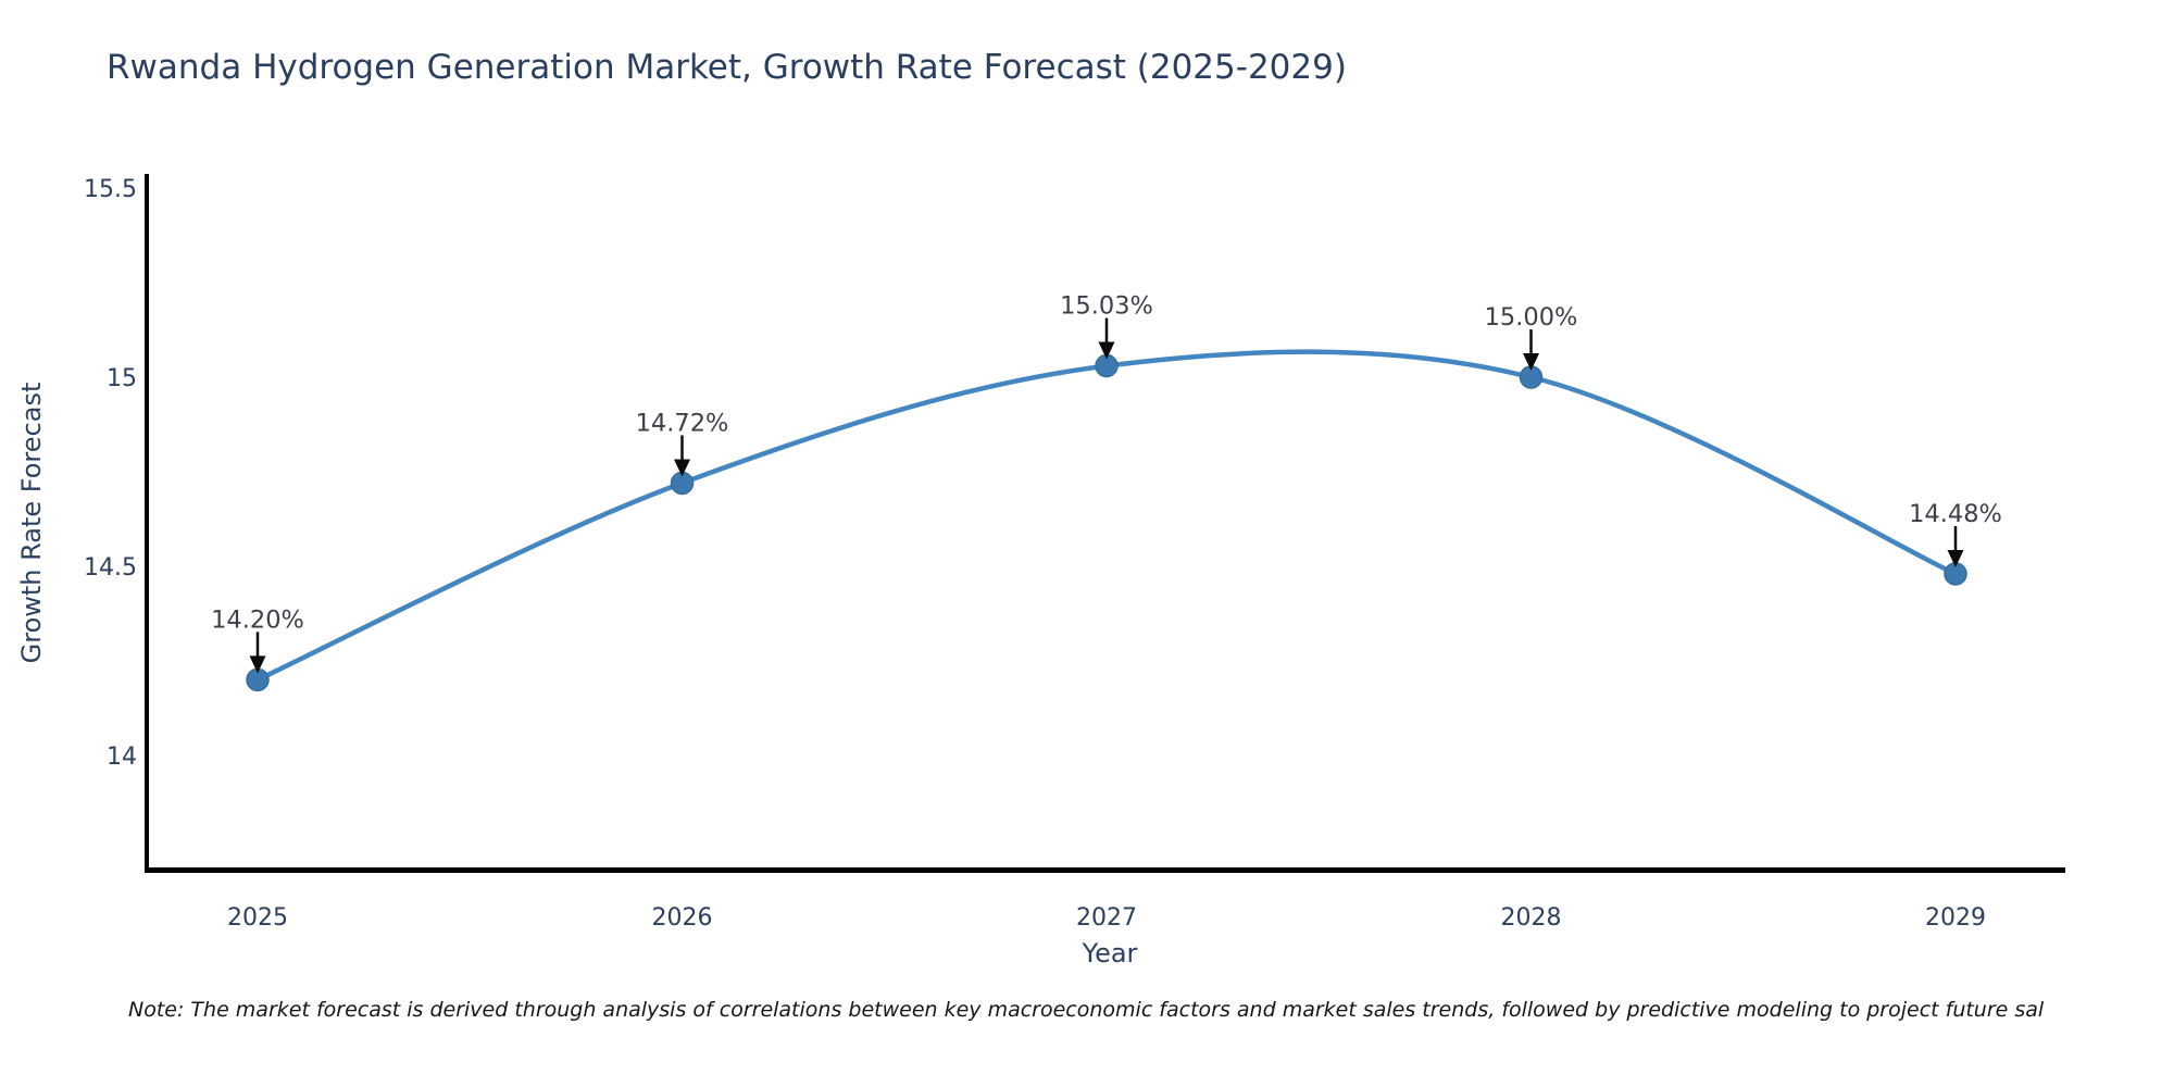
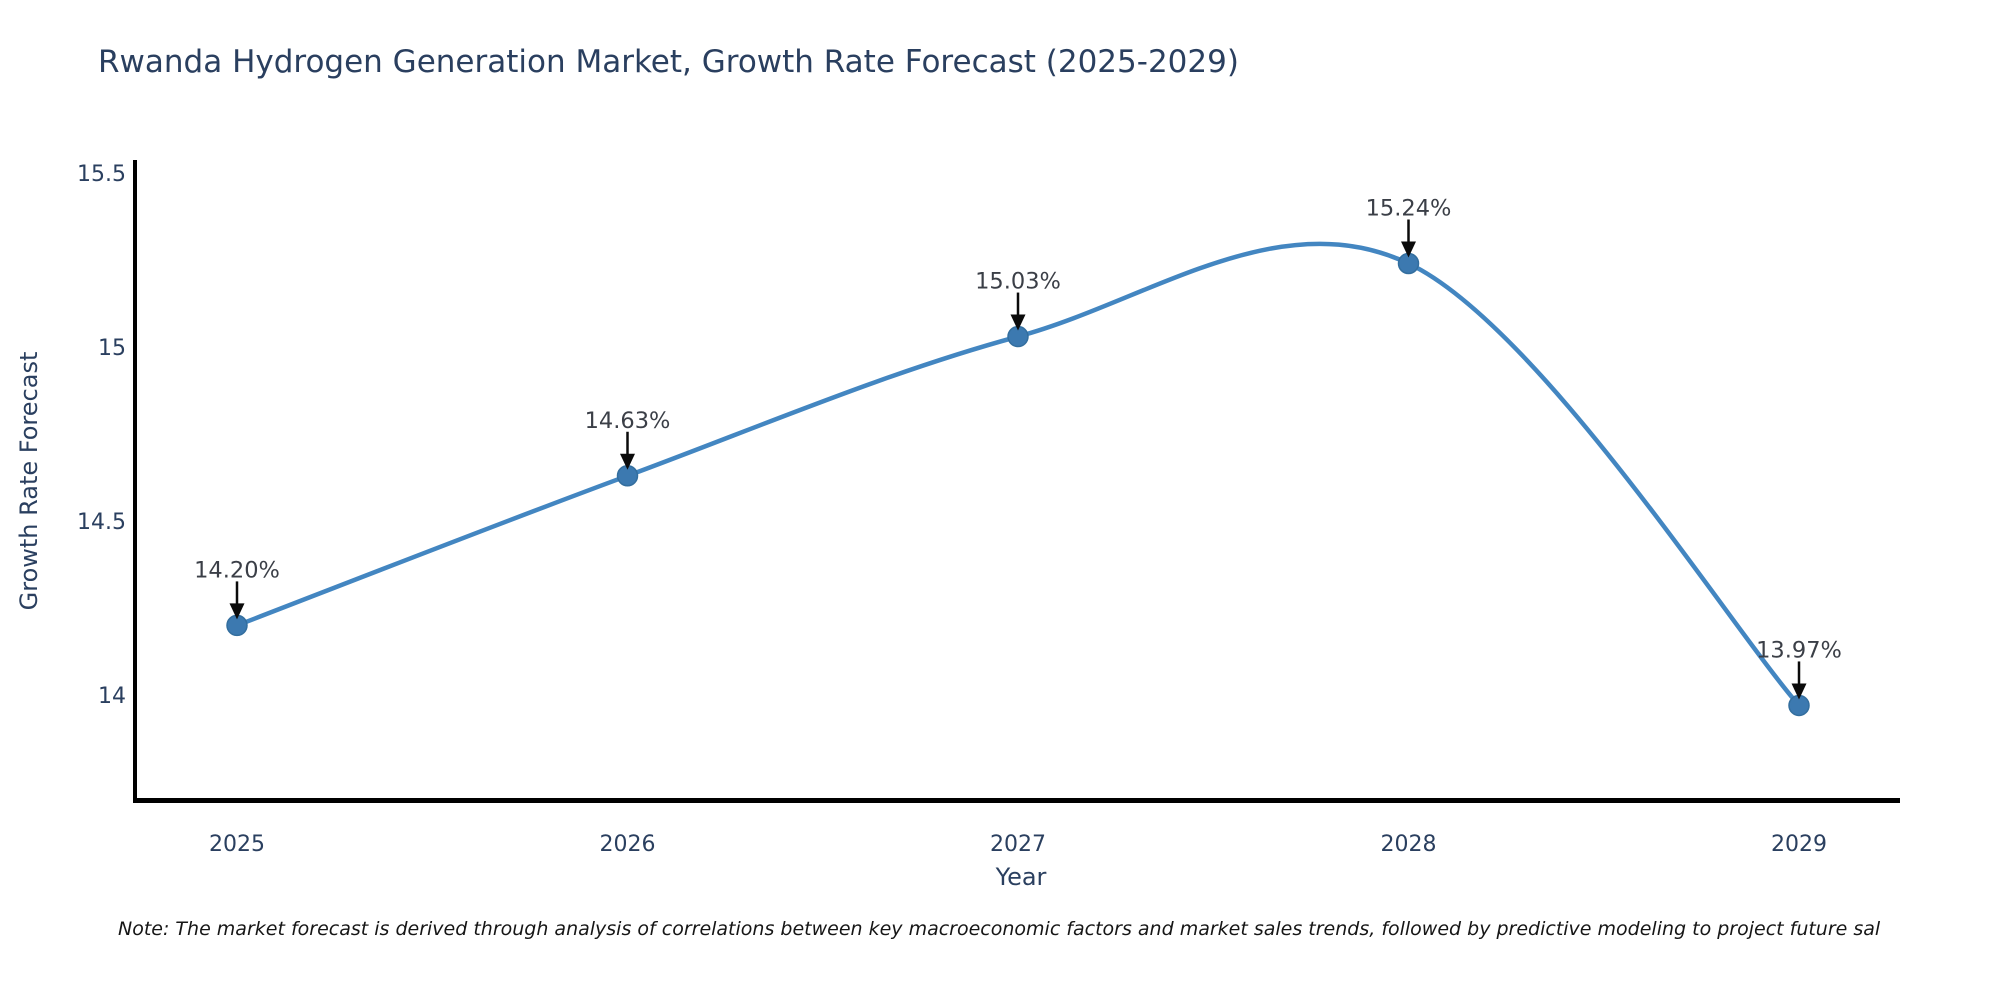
2026: 14.72% -> 14.63%
2028: 15.00% -> 15.24%
2029: 14.48% -> 13.97%
